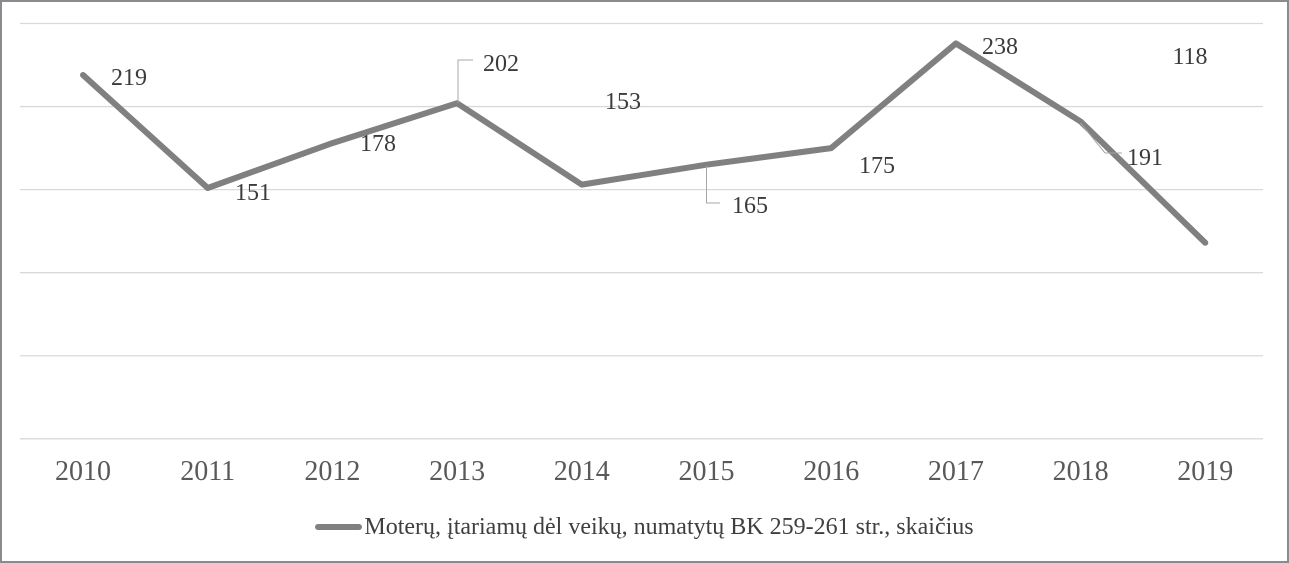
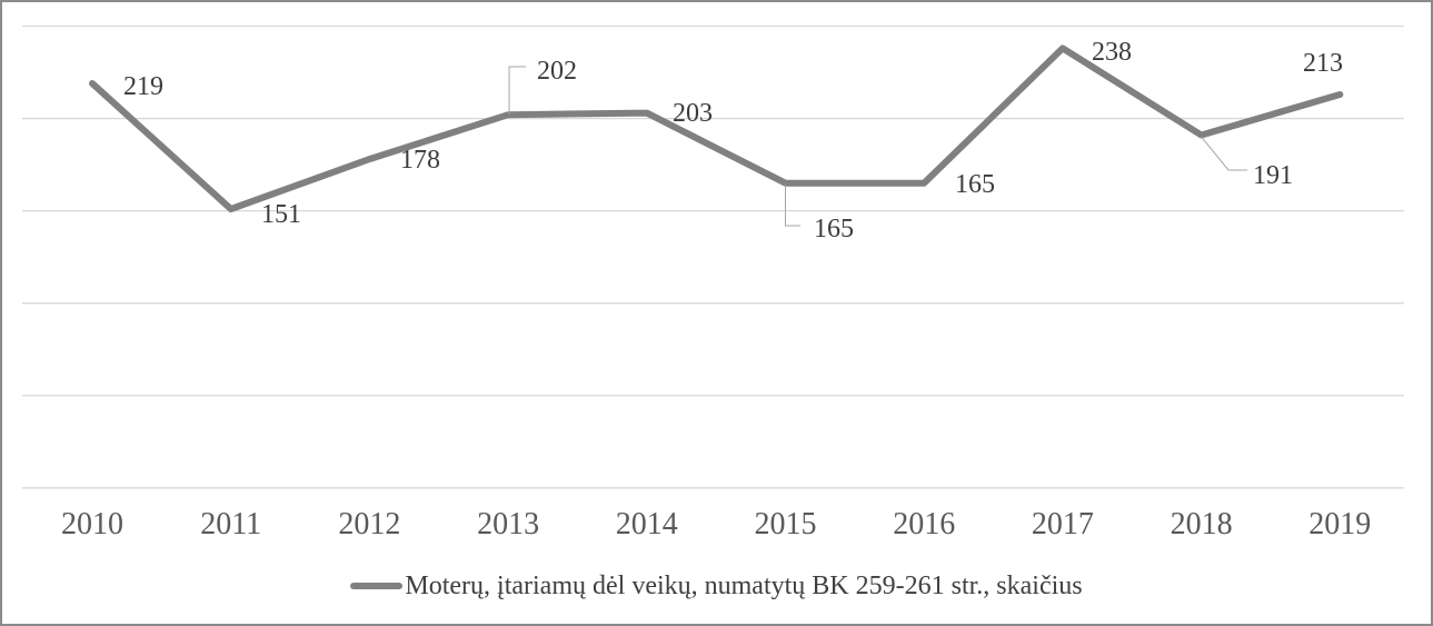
2014: 153 -> 203
2016: 175 -> 165
2019: 118 -> 213
